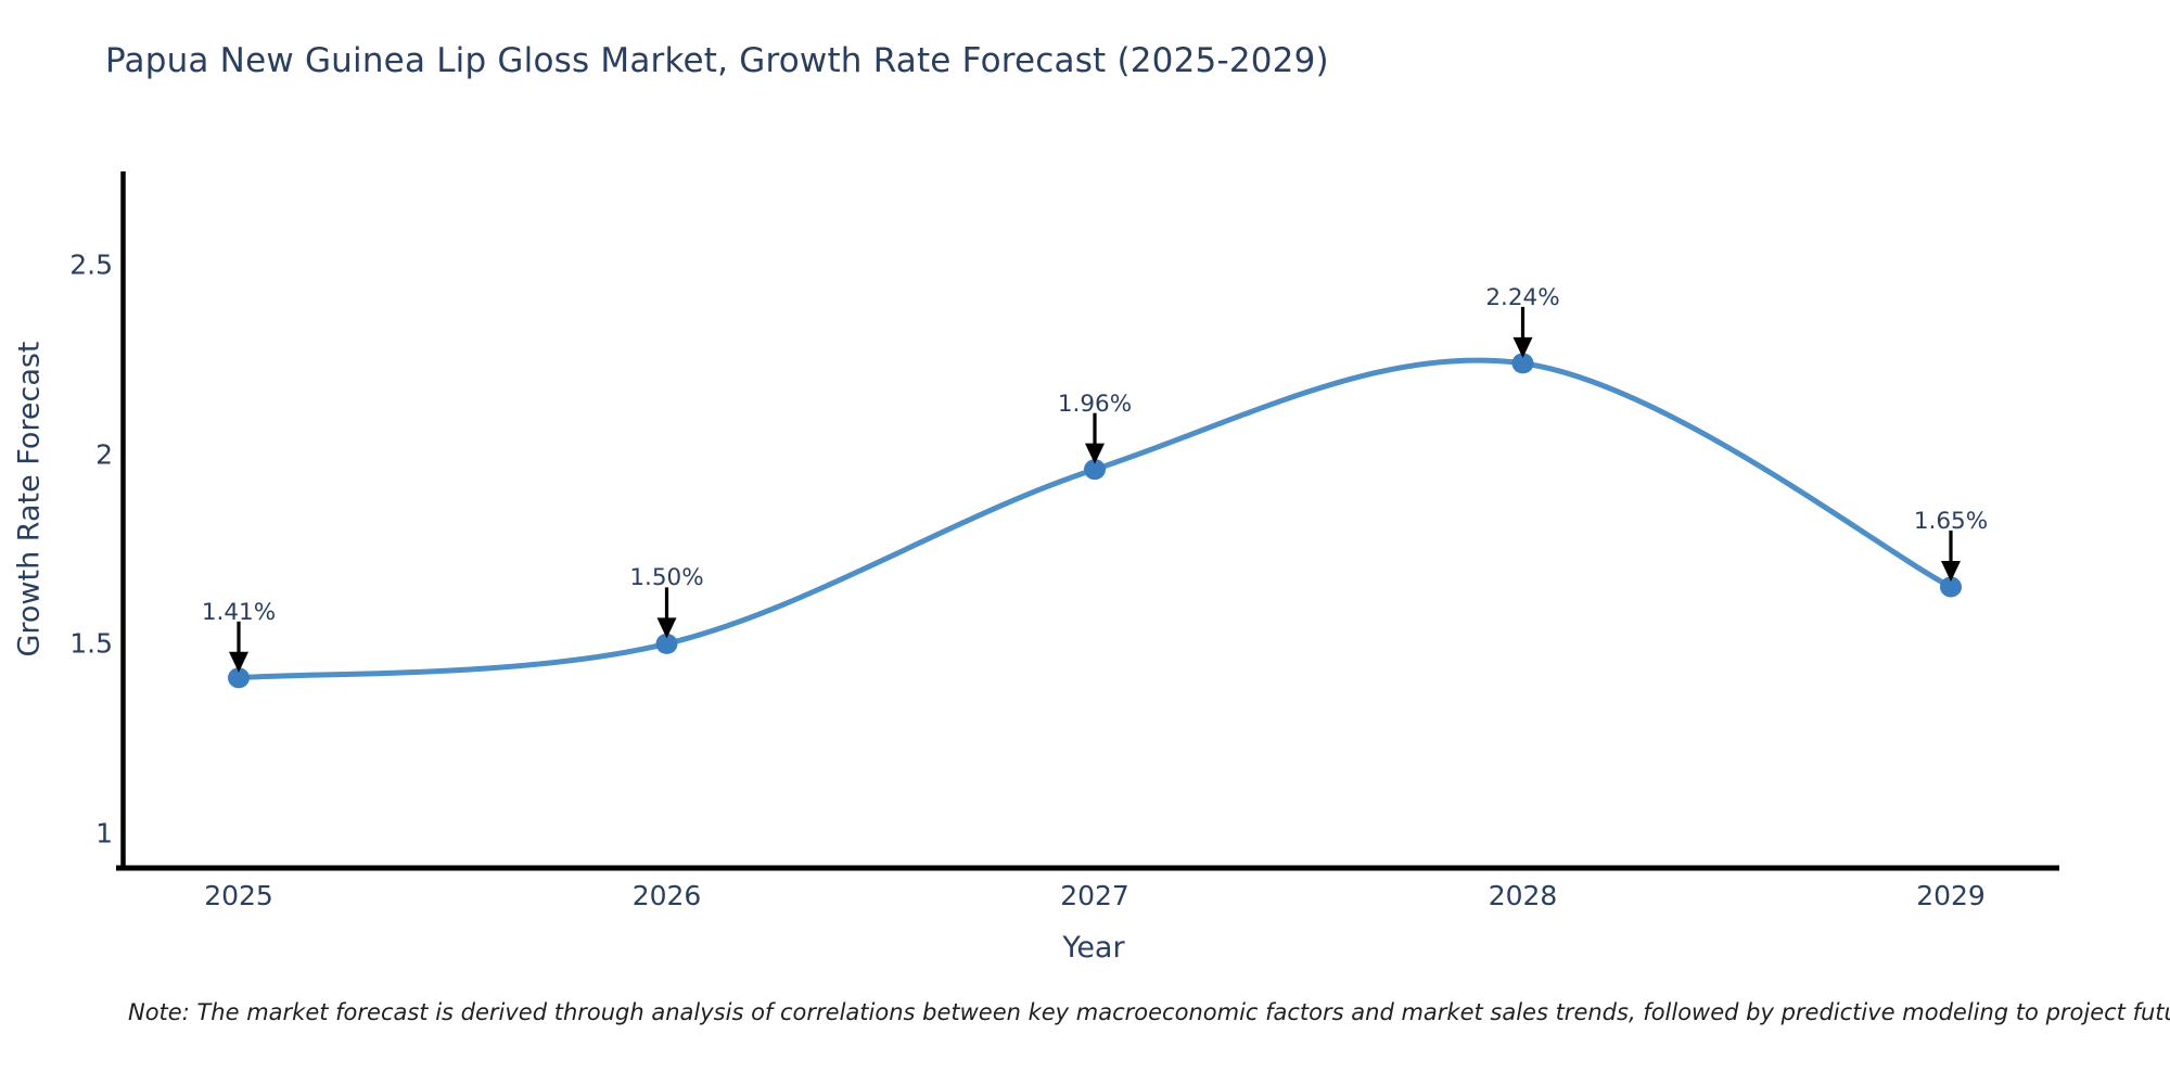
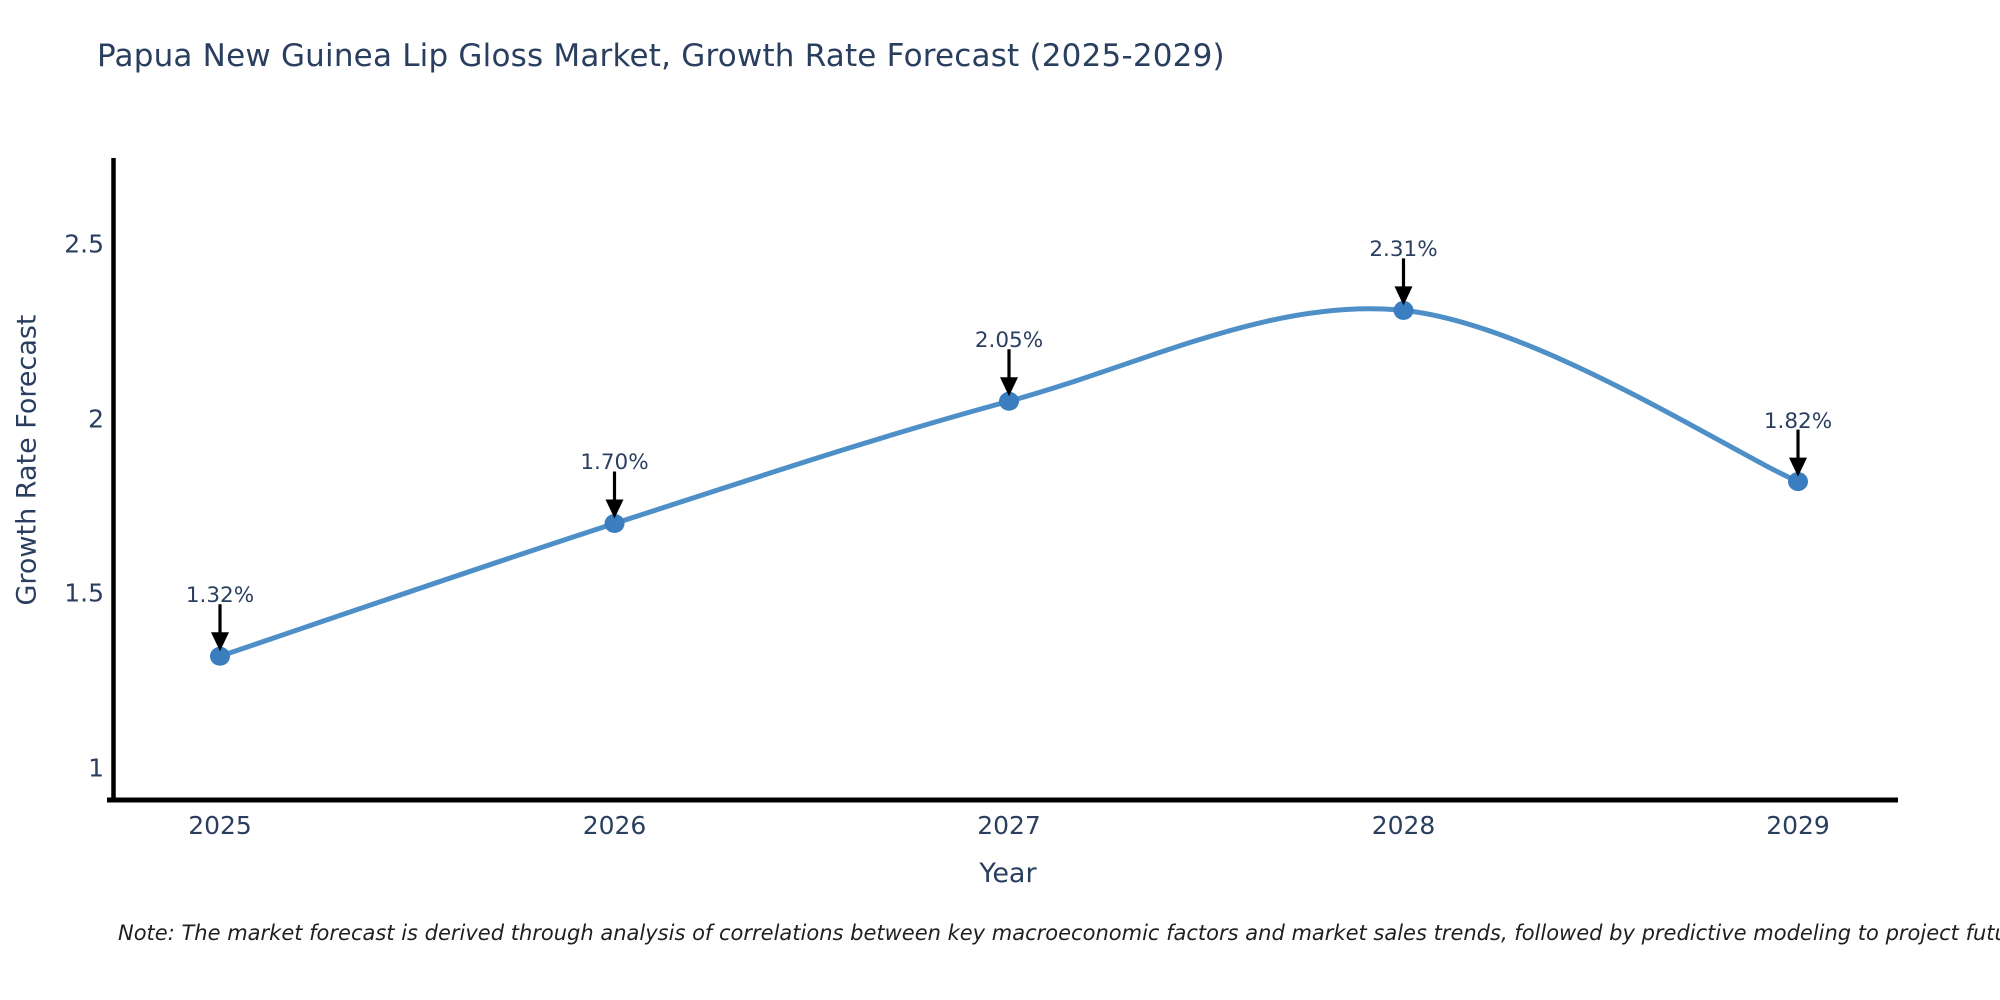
2025: 1.41% -> 1.32%
2026: 1.50% -> 1.70%
2027: 1.96% -> 2.05%
2028: 2.24% -> 2.31%
2029: 1.65% -> 1.82%
